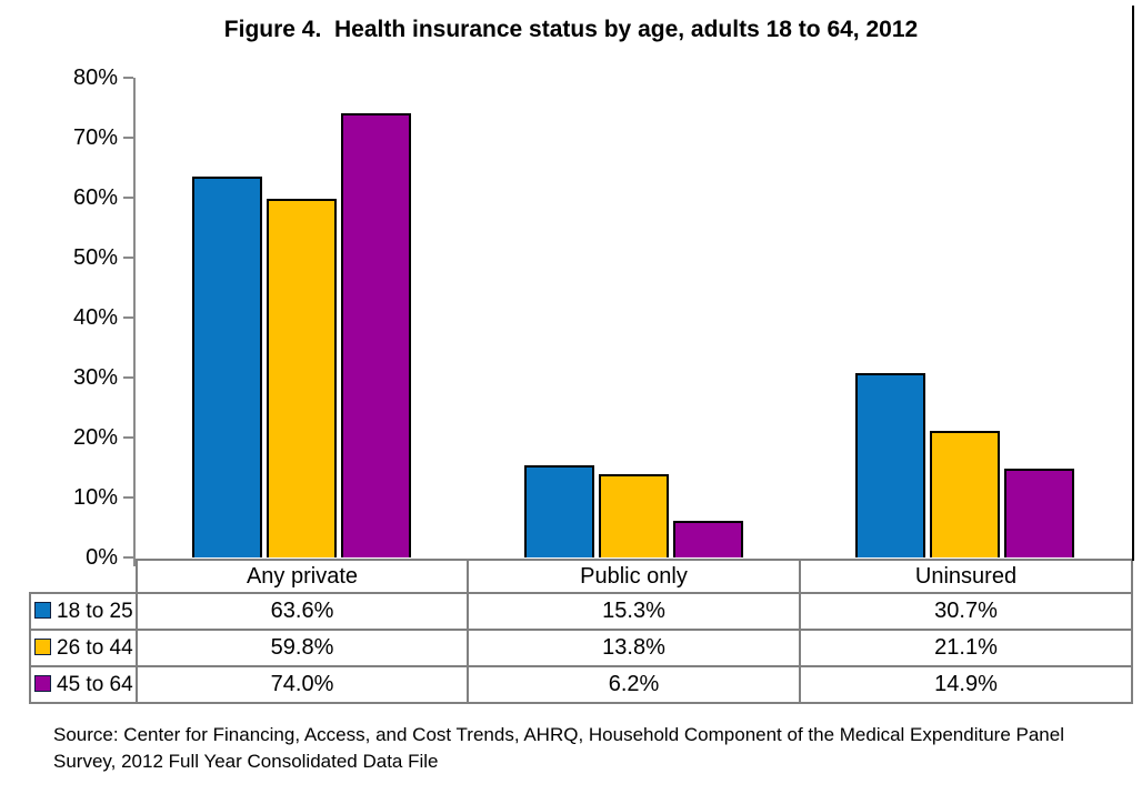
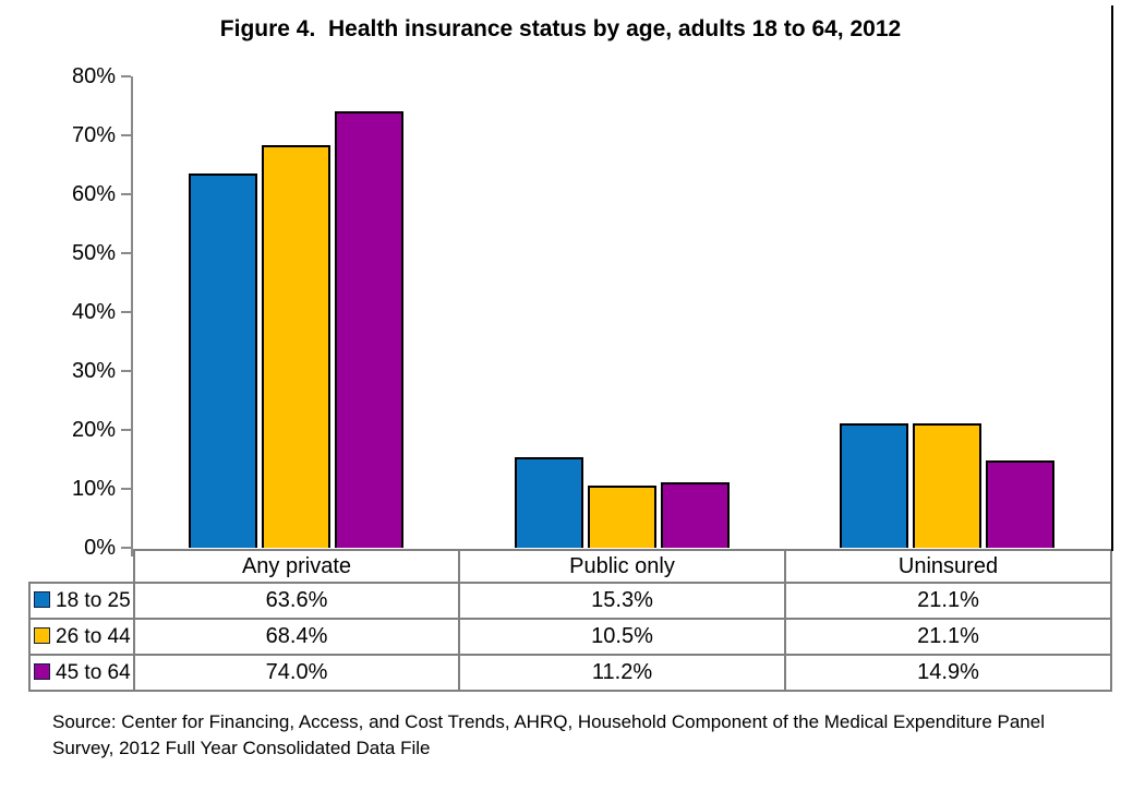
26 to 44/Any private: 59.8% -> 68.4%
26 to 44/Public only: 13.8% -> 10.5%
45 to 64/Public only: 6.2% -> 11.2%
18 to 25/Uninsured: 30.7% -> 21.1%
